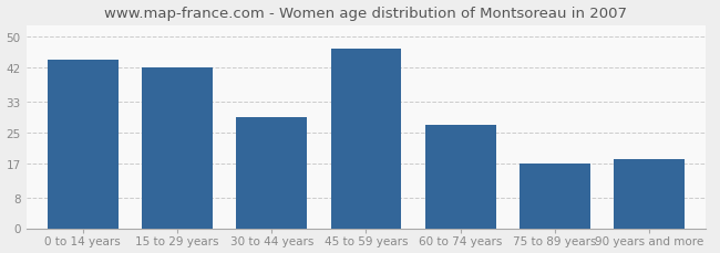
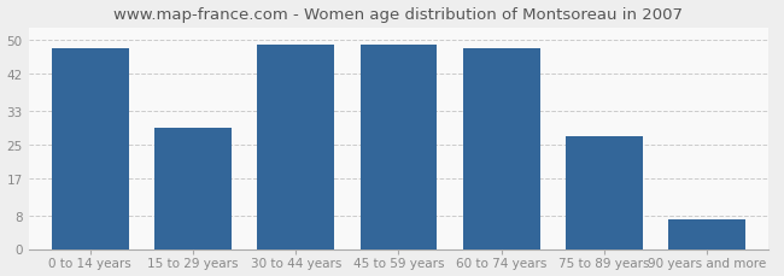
0 to 14 years: 44 -> 48
15 to 29 years: 42 -> 29
30 to 44 years: 29 -> 49
45 to 59 years: 47 -> 49
60 to 74 years: 27 -> 48
75 to 89 years: 17 -> 27
90 years and more: 18 -> 7
